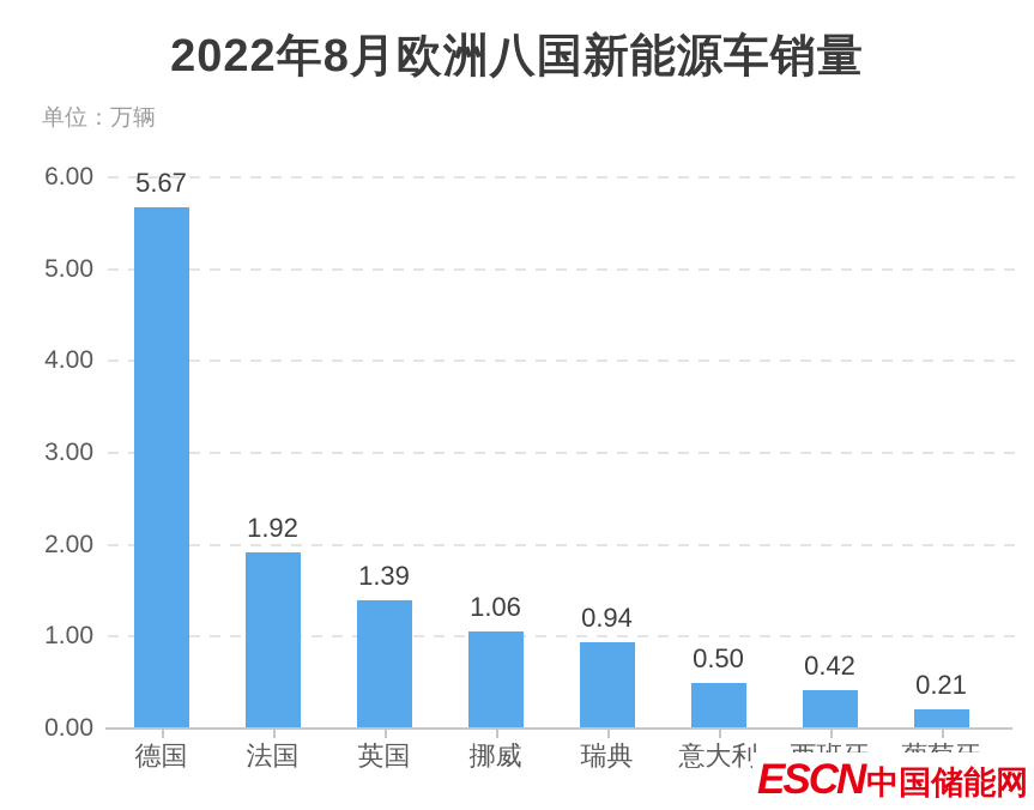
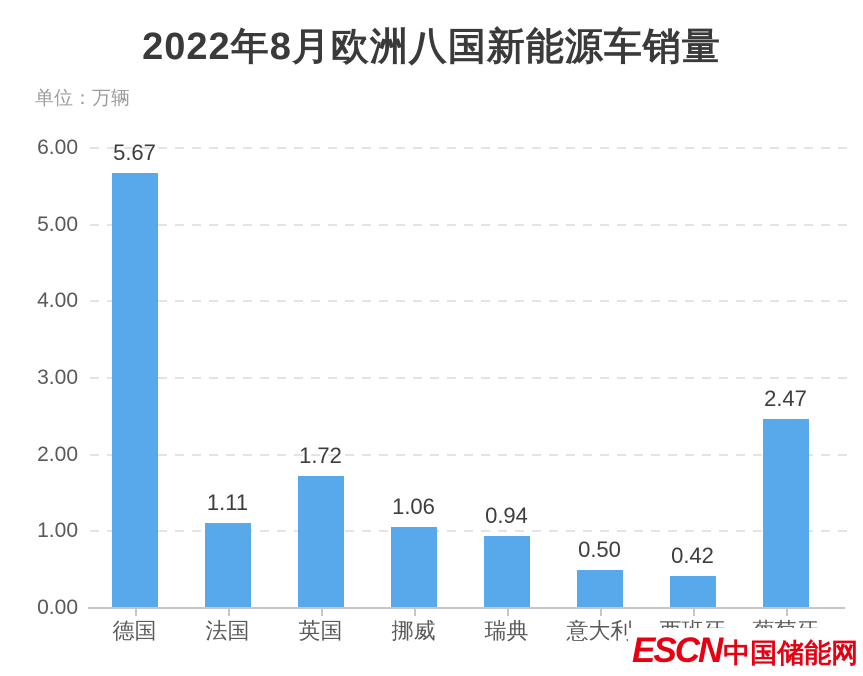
法国: 1.92 -> 1.11
英国: 1.39 -> 1.72
葡萄牙: 0.21 -> 2.47
